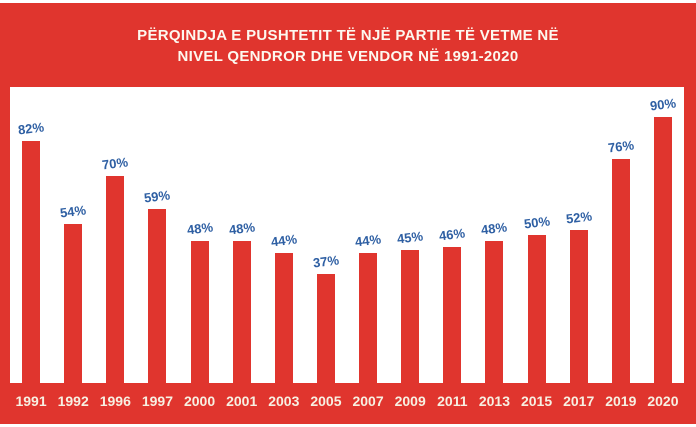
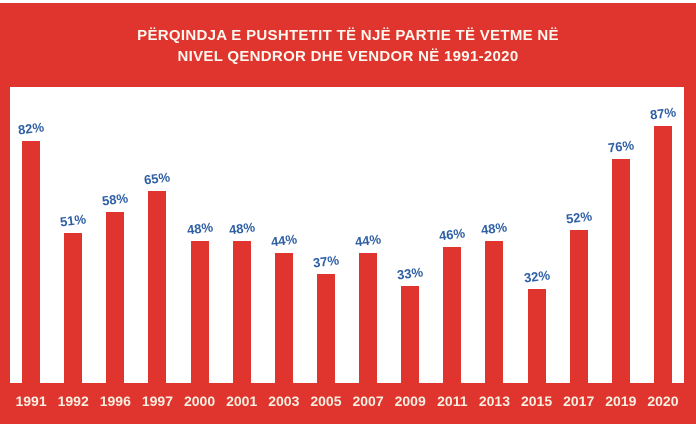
1992: 54% -> 51%
1996: 70% -> 58%
1997: 59% -> 65%
2009: 45% -> 33%
2015: 50% -> 32%
2020: 90% -> 87%
